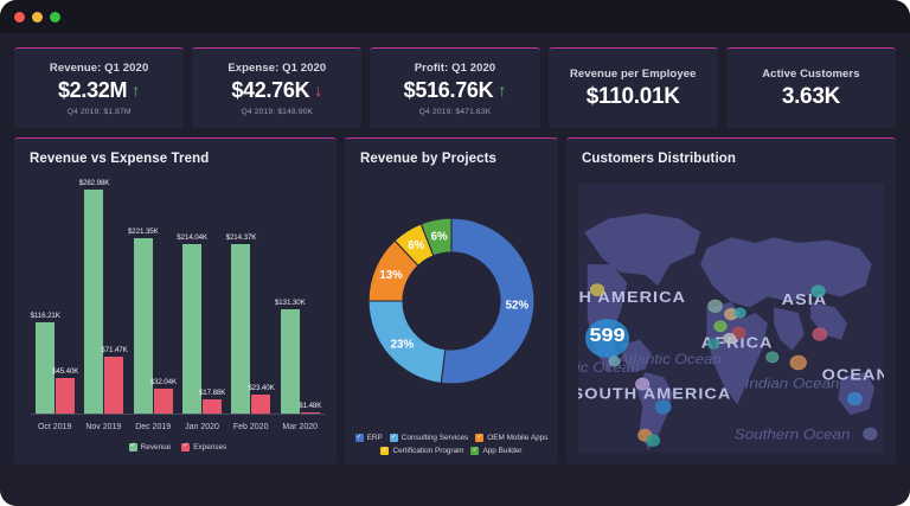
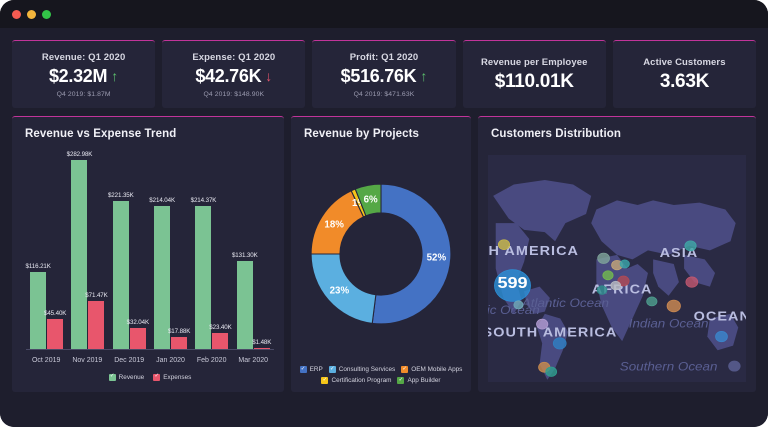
Revenue by Projects/OEM Mobile Apps: 13% -> 18%
Revenue by Projects/Certification Program: 6% -> 1%
